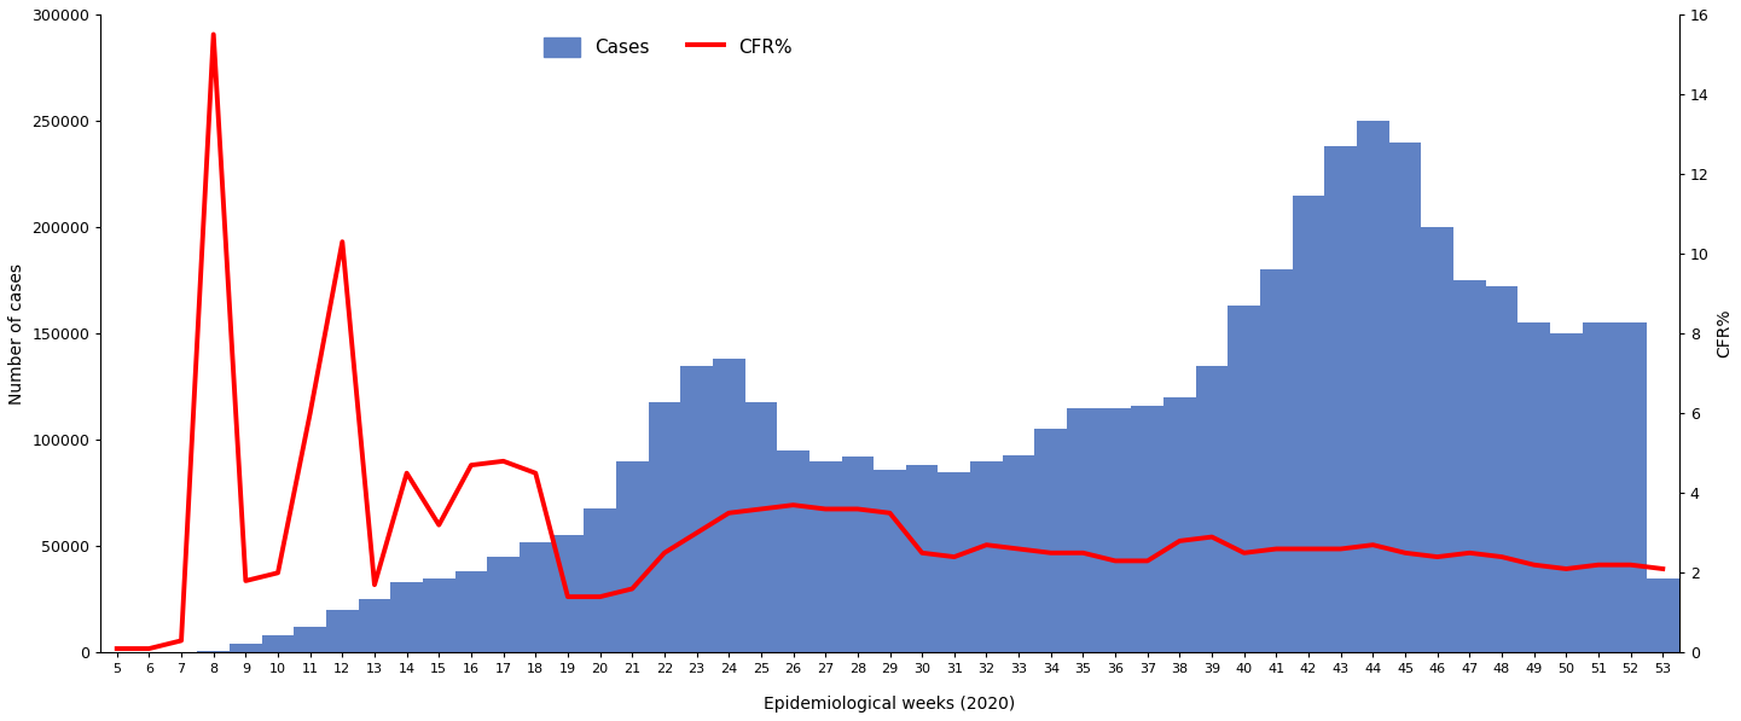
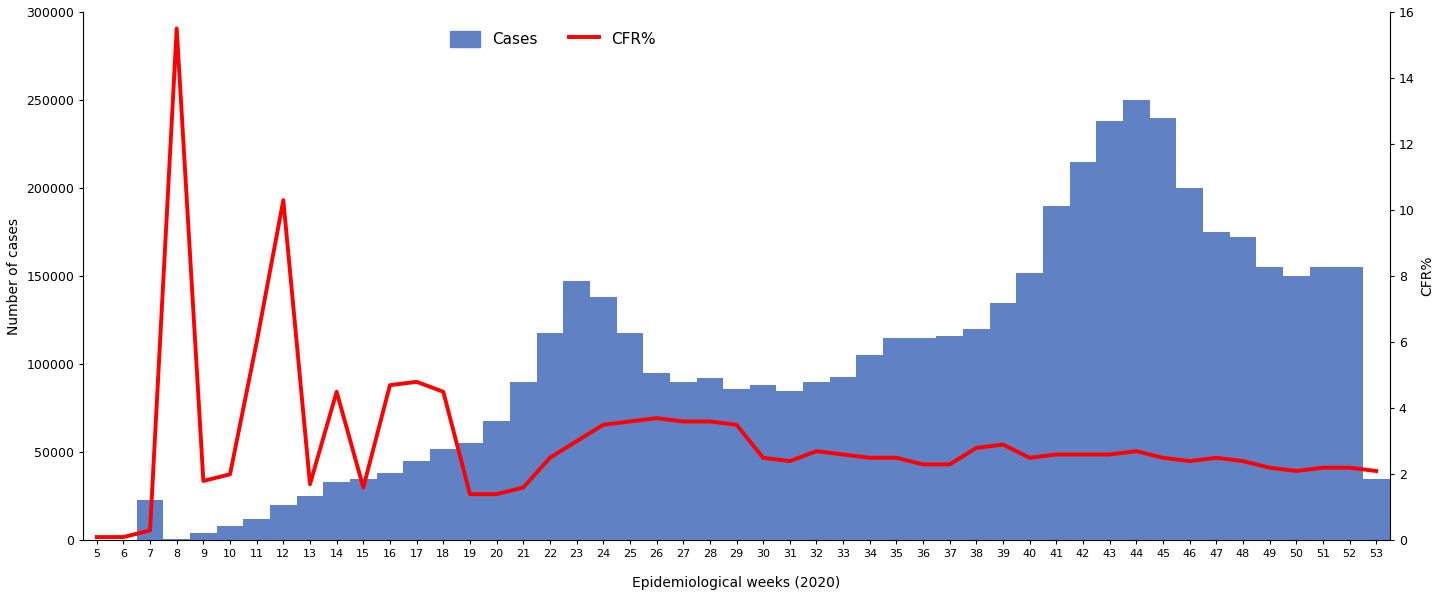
Cases/7: 0 -> 23000
CFR%/15: 3.2 -> 1.6
Cases/23: 135000 -> 147000
Cases/40: 163000 -> 152000
Cases/41: 180000 -> 190000
